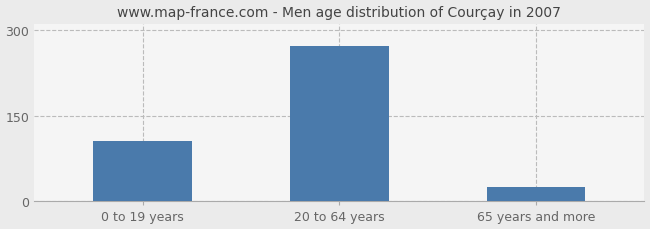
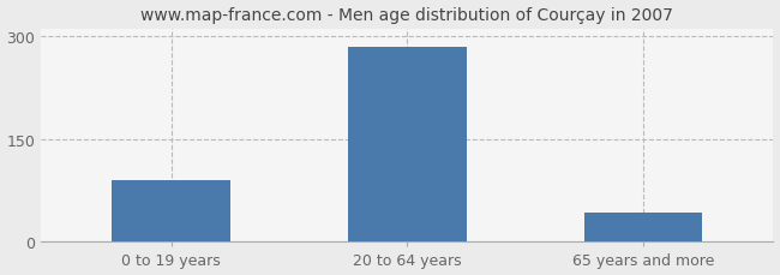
0 to 19 years: 105 -> 90
20 to 64 years: 271 -> 284
65 years and more: 25 -> 42
